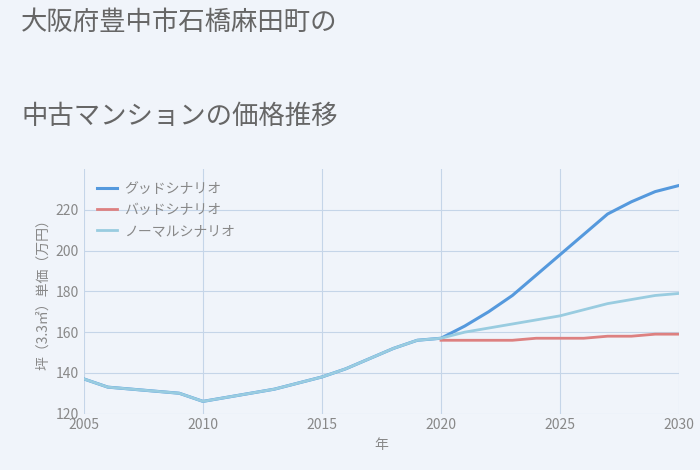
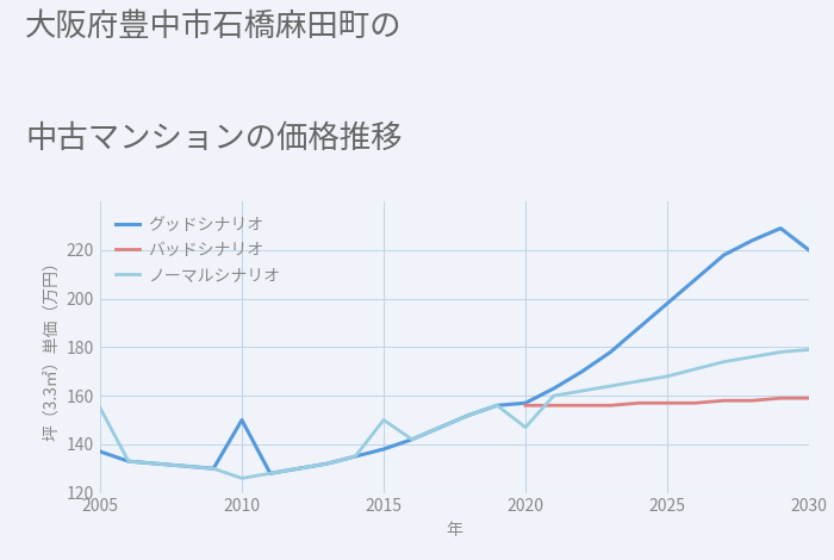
ノーマルシナリオ/2005: 137 -> 155
グッドシナリオ/2010: 126 -> 150
ノーマルシナリオ/2015: 138 -> 150
ノーマルシナリオ/2020: 157 -> 147
グッドシナリオ/2030: 232 -> 220
